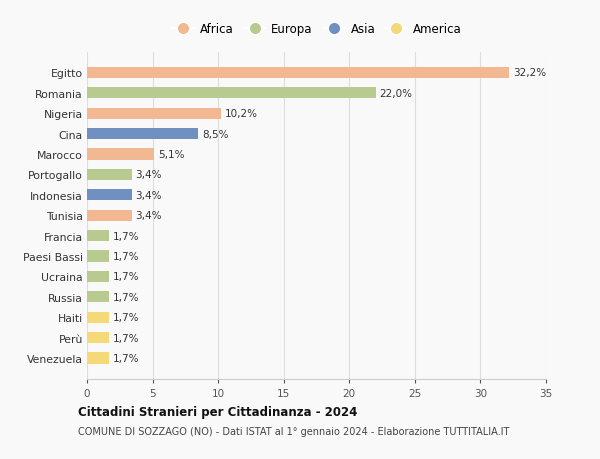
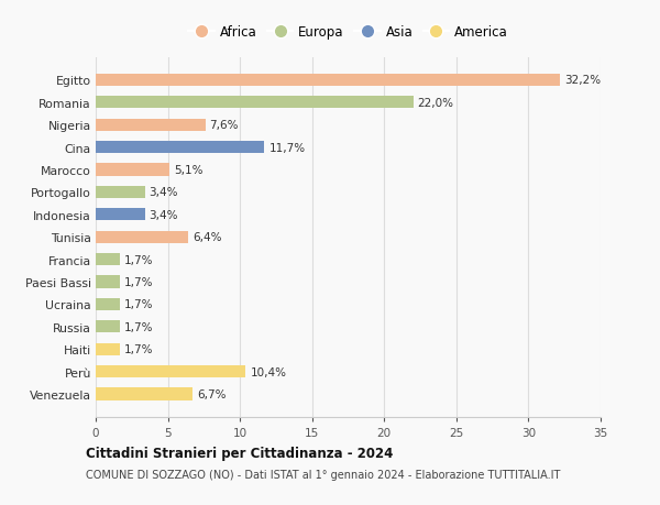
Nigeria: 10,2% -> 7,6%
Cina: 8,5% -> 11,7%
Tunisia: 3,4% -> 6,4%
Perù: 1,7% -> 10,4%
Venezuela: 1,7% -> 6,7%
